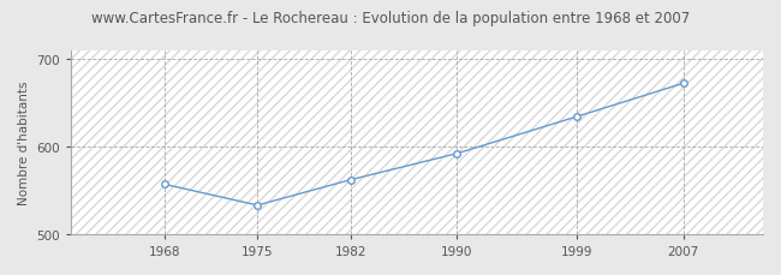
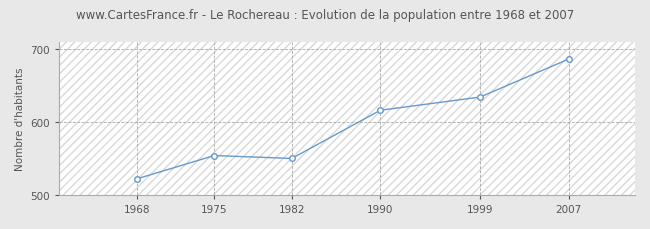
1968: 557 -> 522
1975: 533 -> 554
1982: 562 -> 550
1990: 592 -> 616
2007: 672 -> 686
